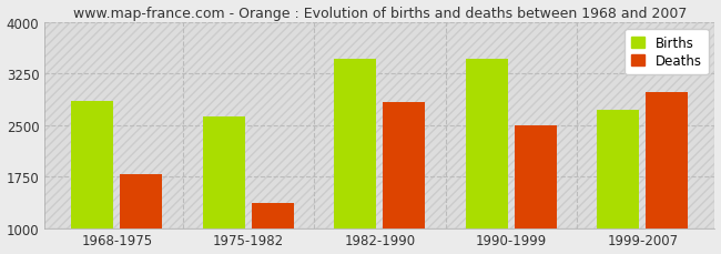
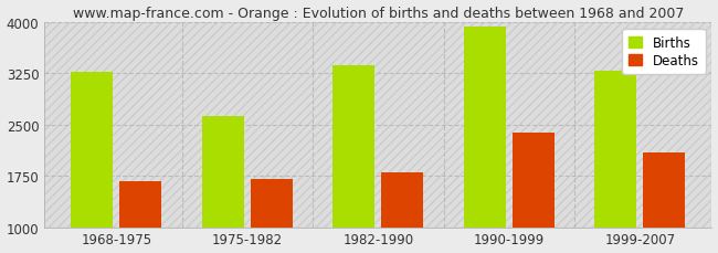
Births/1968-1975: 2860 -> 3280
Deaths/1968-1975: 1780 -> 1670
Deaths/1975-1982: 1360 -> 1700
Births/1982-1990: 3460 -> 3370
Deaths/1982-1990: 2840 -> 1810
Births/1990-1999: 3460 -> 3930
Deaths/1990-1999: 2500 -> 2380
Births/1999-2007: 2720 -> 3290
Deaths/1999-2007: 2980 -> 2100
